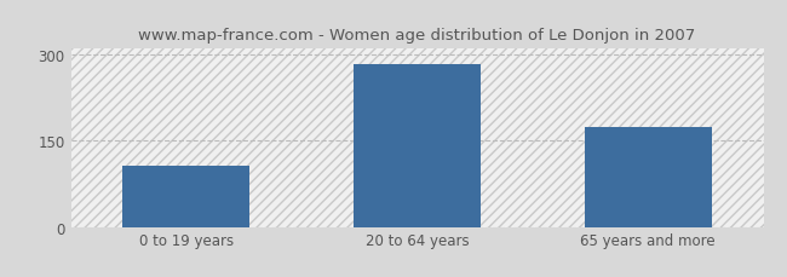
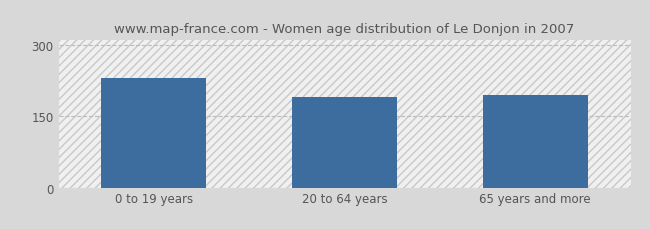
0 to 19 years: 107 -> 230
20 to 64 years: 283 -> 190
65 years and more: 175 -> 195
